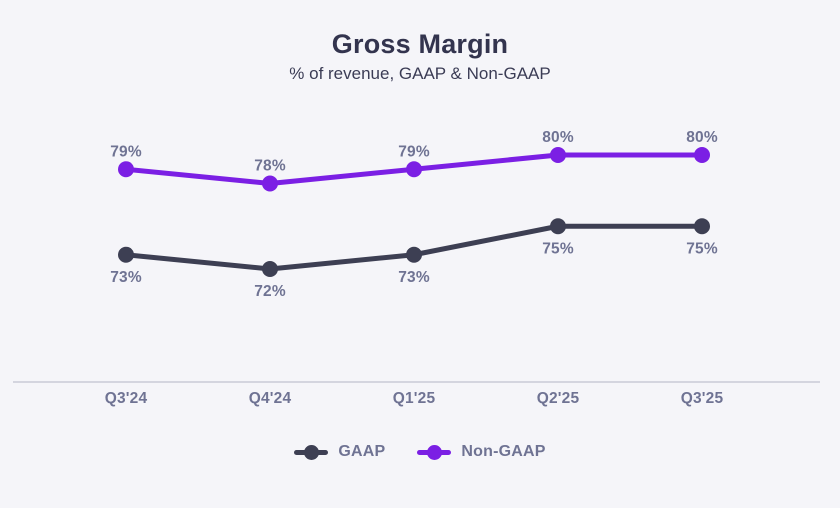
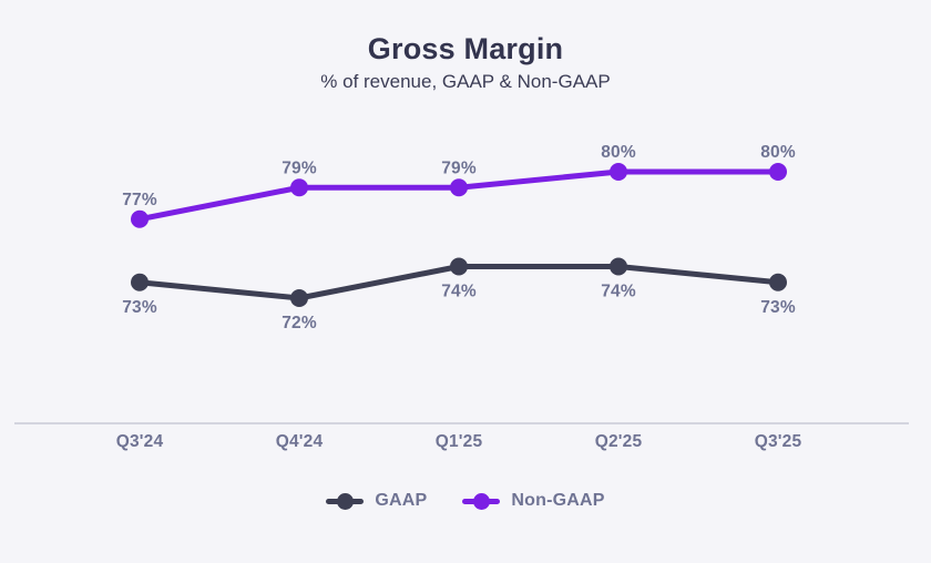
Non-GAAP/Q3'24: 79% -> 77%
Non-GAAP/Q4'24: 78% -> 79%
GAAP/Q1'25: 73% -> 74%
GAAP/Q2'25: 75% -> 74%
GAAP/Q3'25: 75% -> 73%
